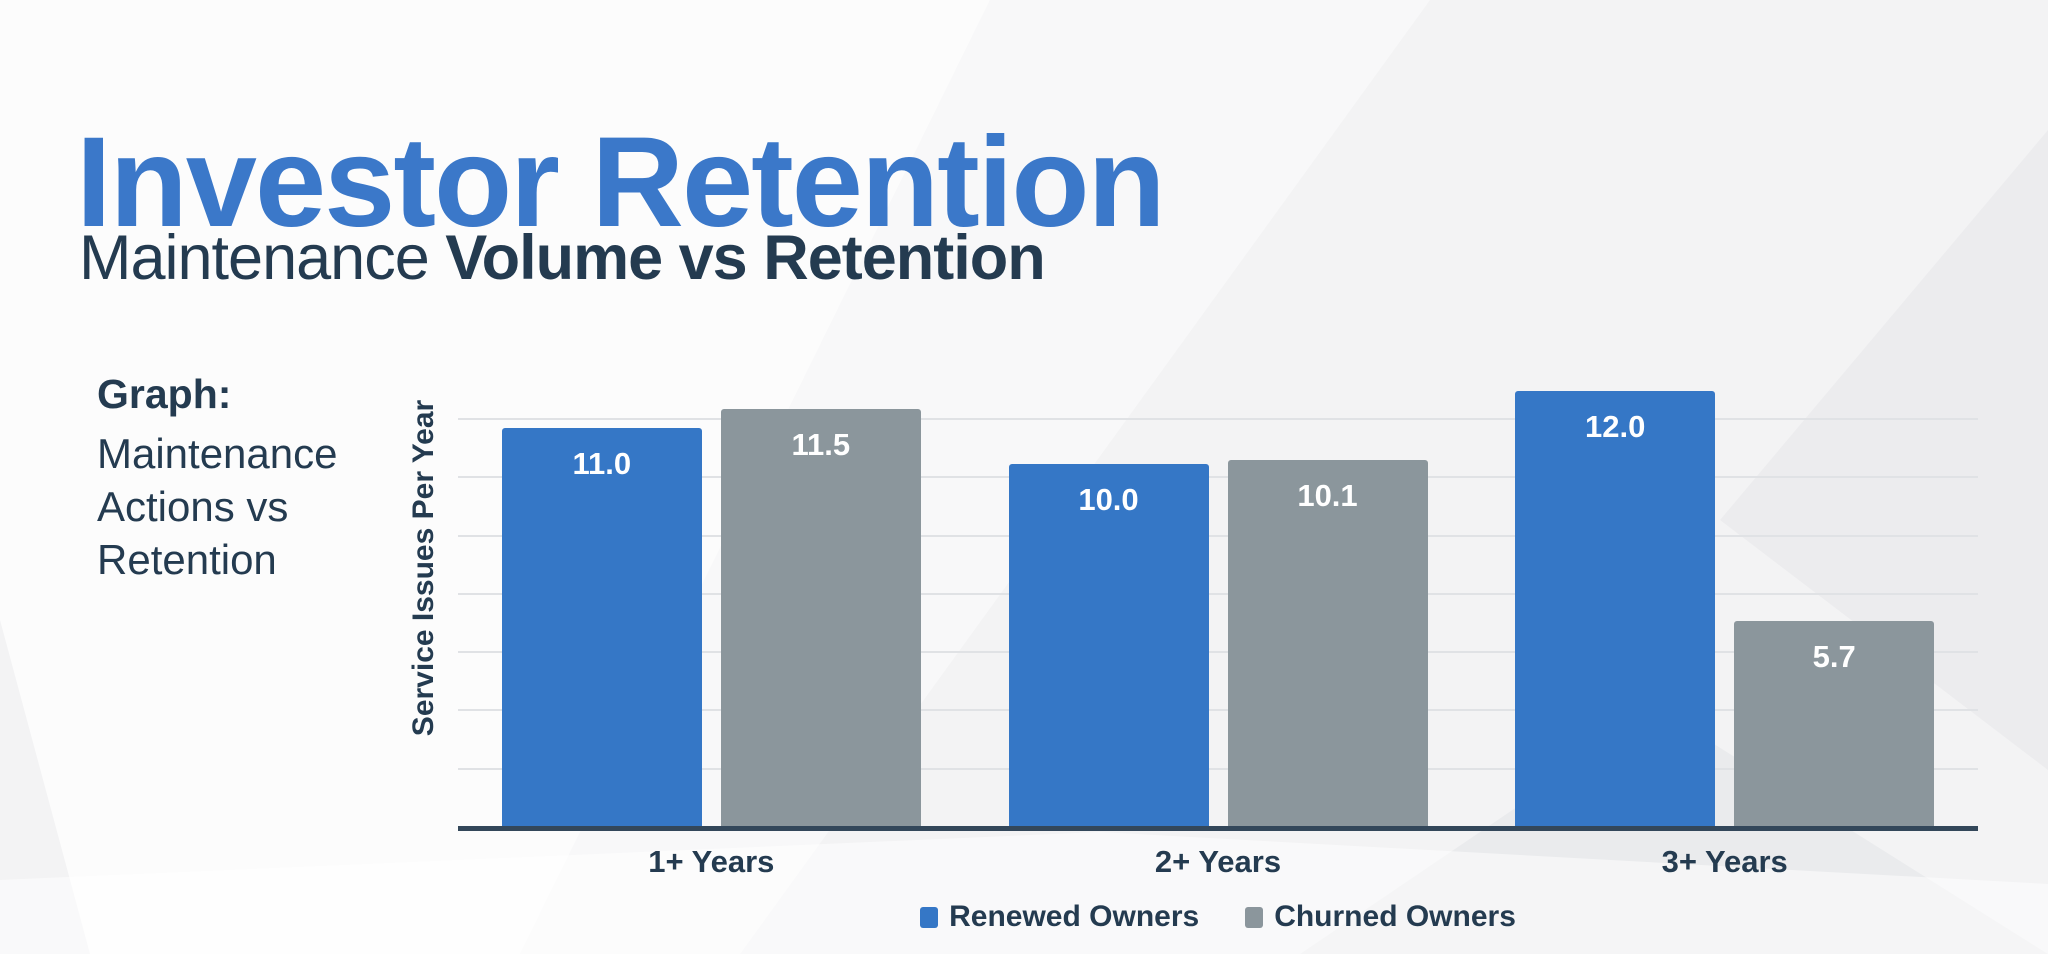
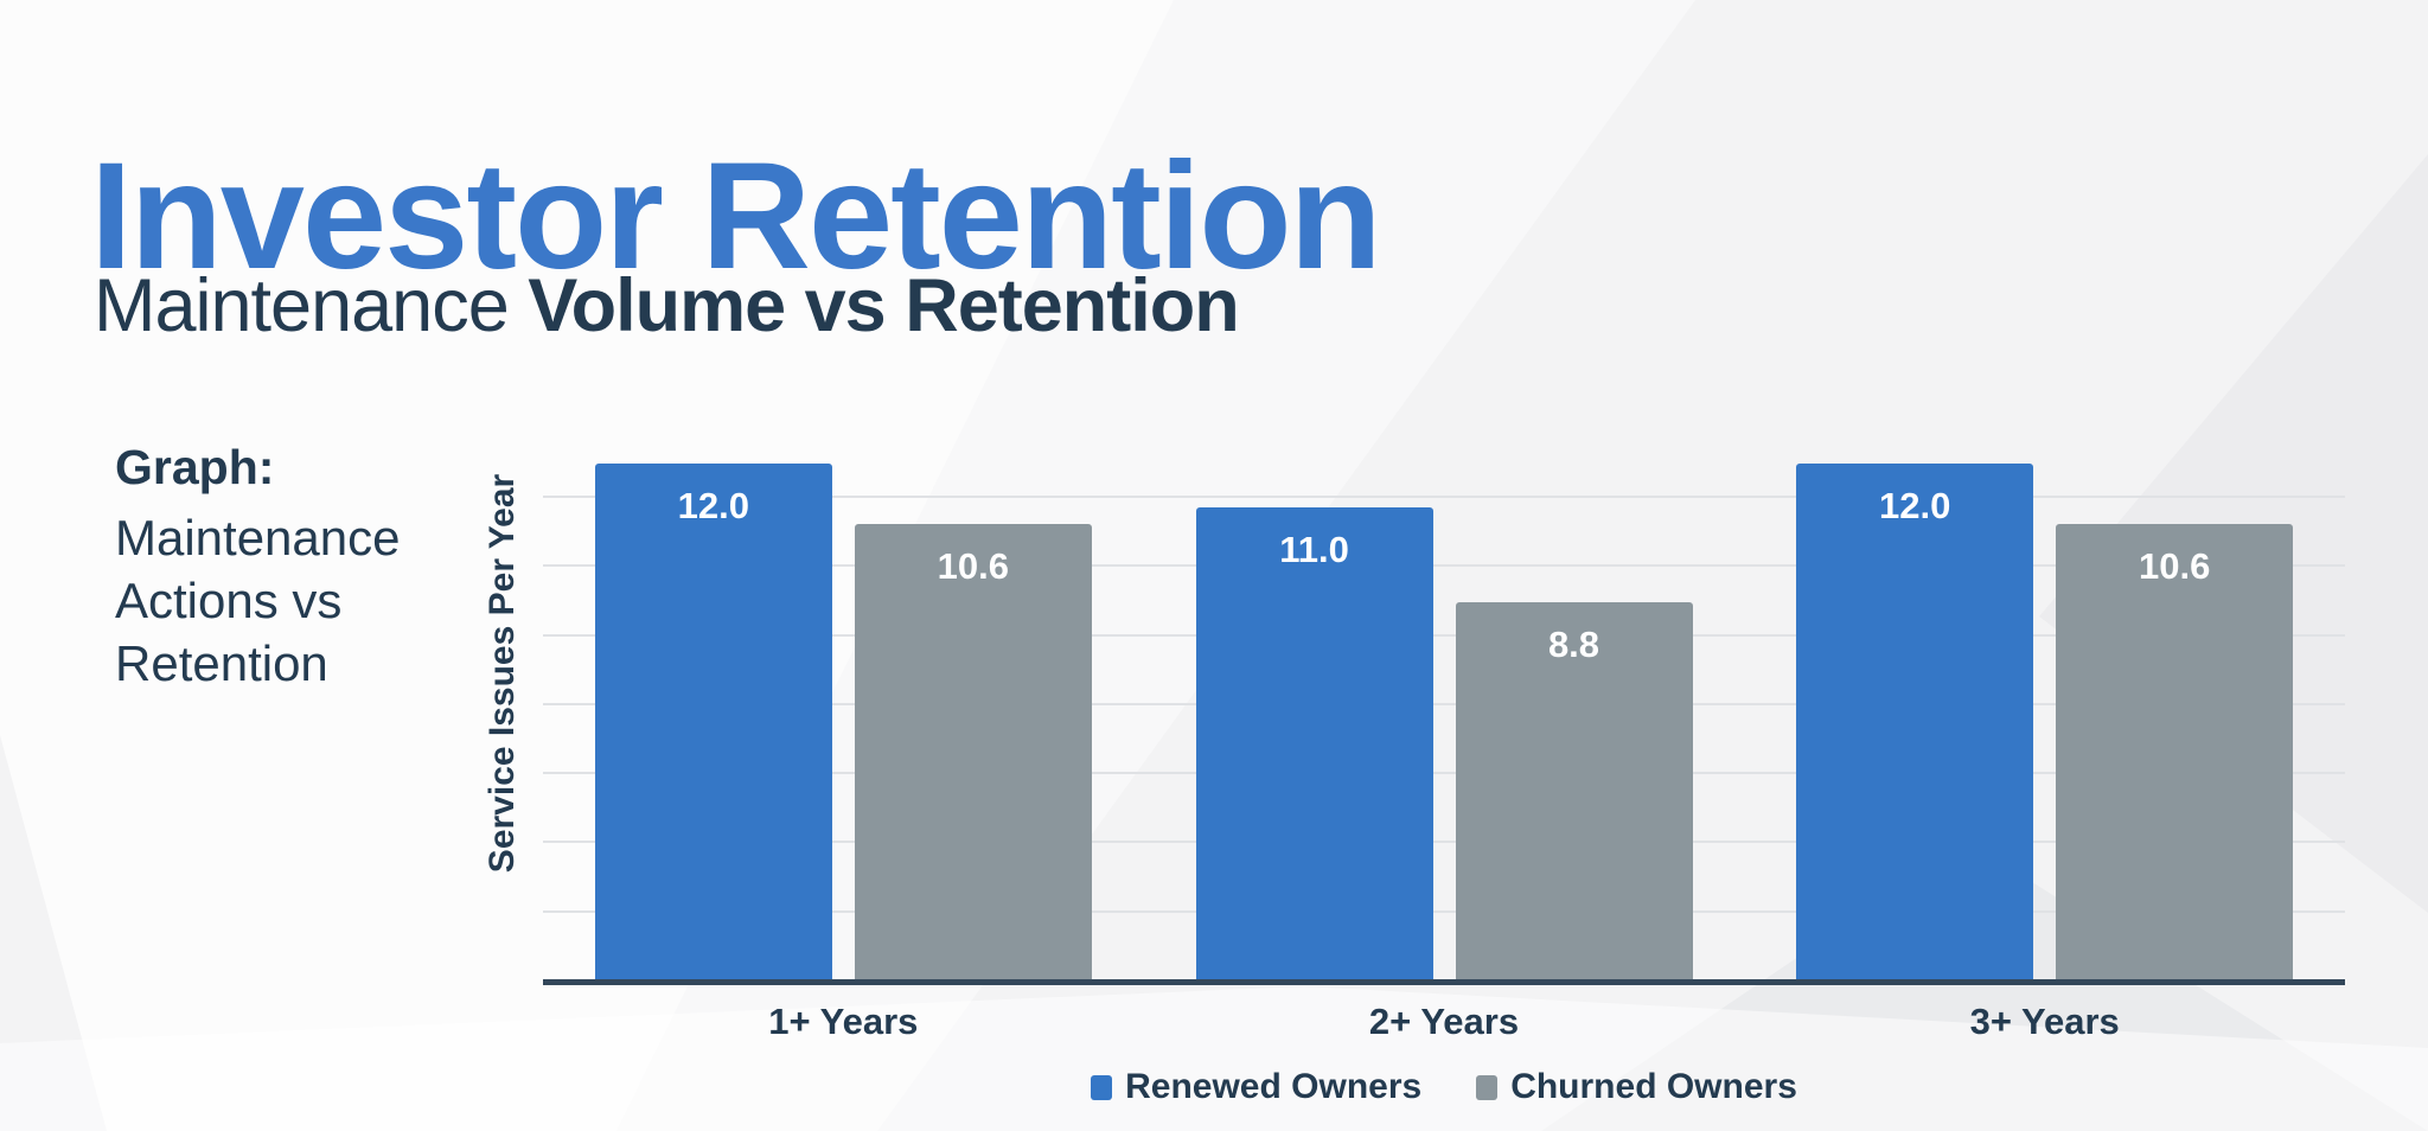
Renewed Owners/1+ Years: 11.0 -> 12.0
Churned Owners/1+ Years: 11.5 -> 10.6
Renewed Owners/2+ Years: 10.0 -> 11.0
Churned Owners/2+ Years: 10.1 -> 8.8
Churned Owners/3+ Years: 5.7 -> 10.6
